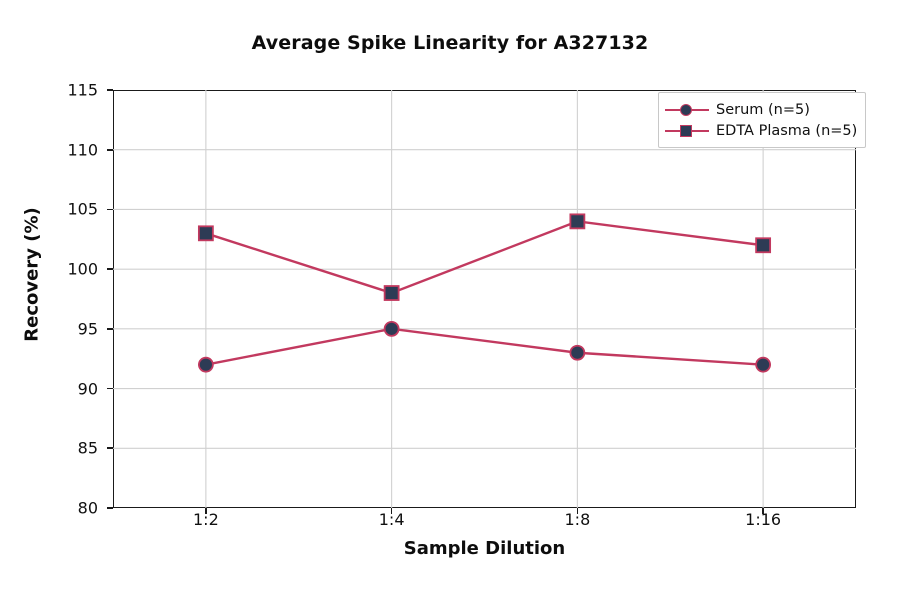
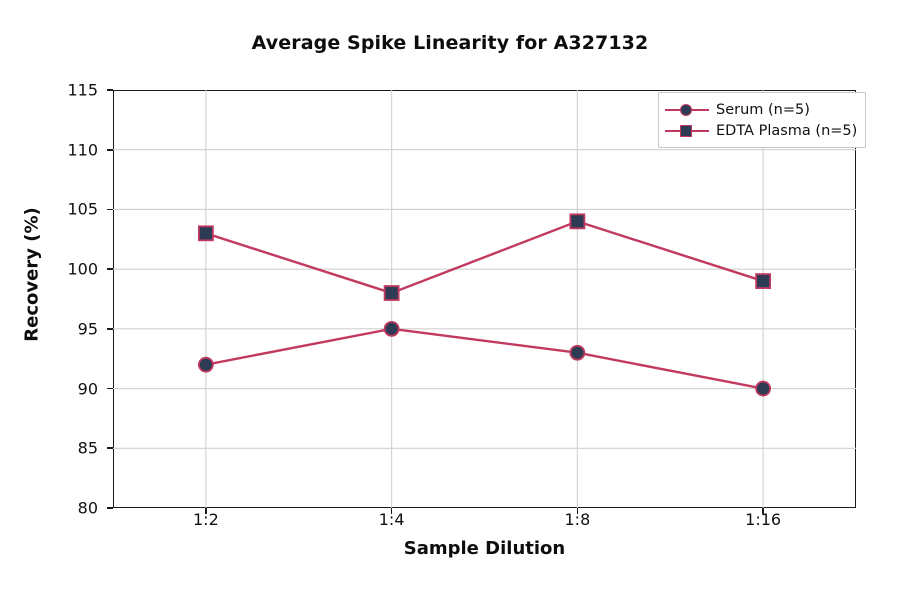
Serum (n=5)/1:16: 92 -> 90
EDTA Plasma (n=5)/1:16: 102 -> 99
